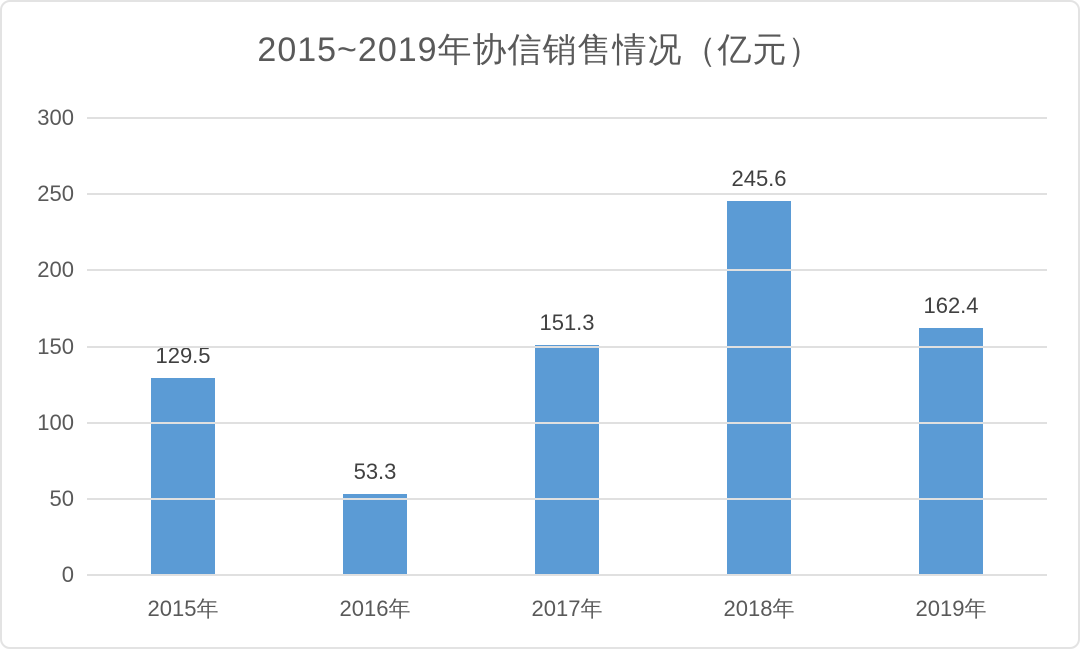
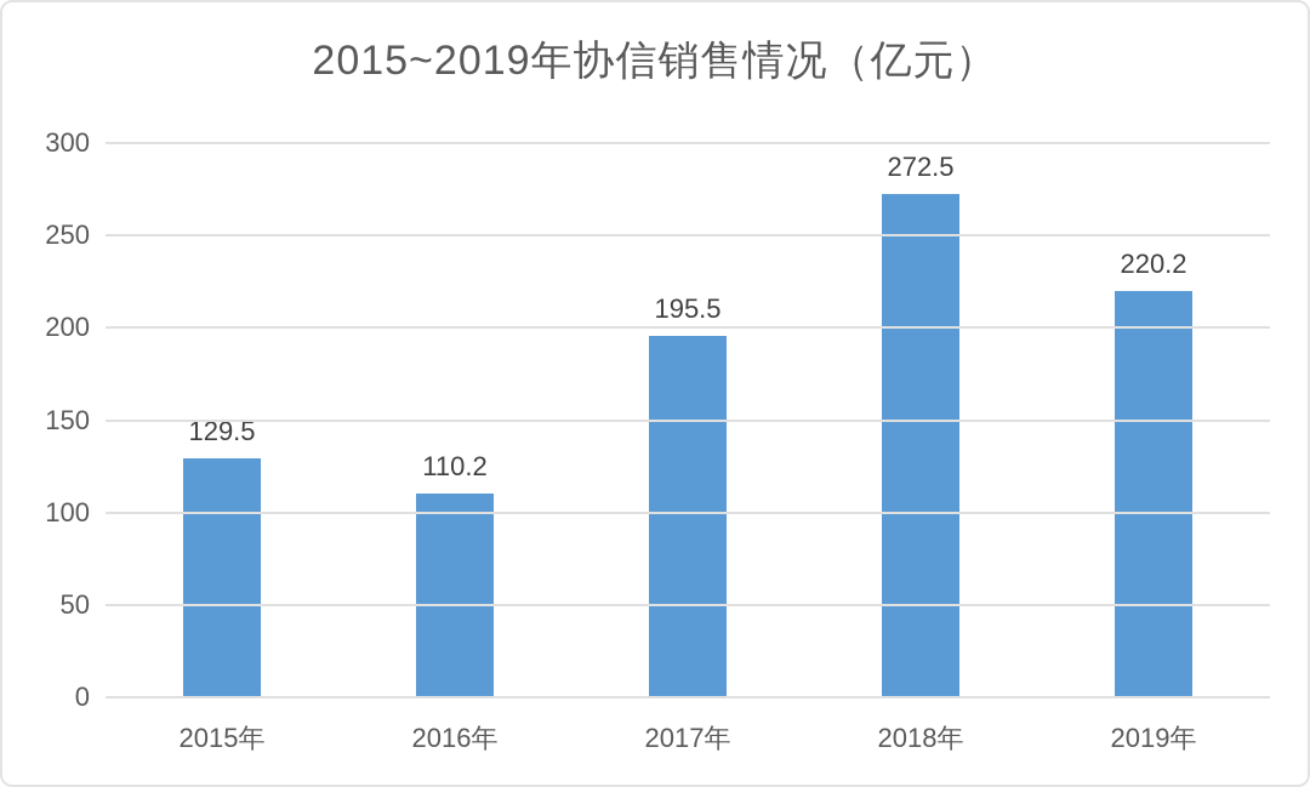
2016年: 53.3 -> 110.2
2017年: 151.3 -> 195.5
2018年: 245.6 -> 272.5
2019年: 162.4 -> 220.2
